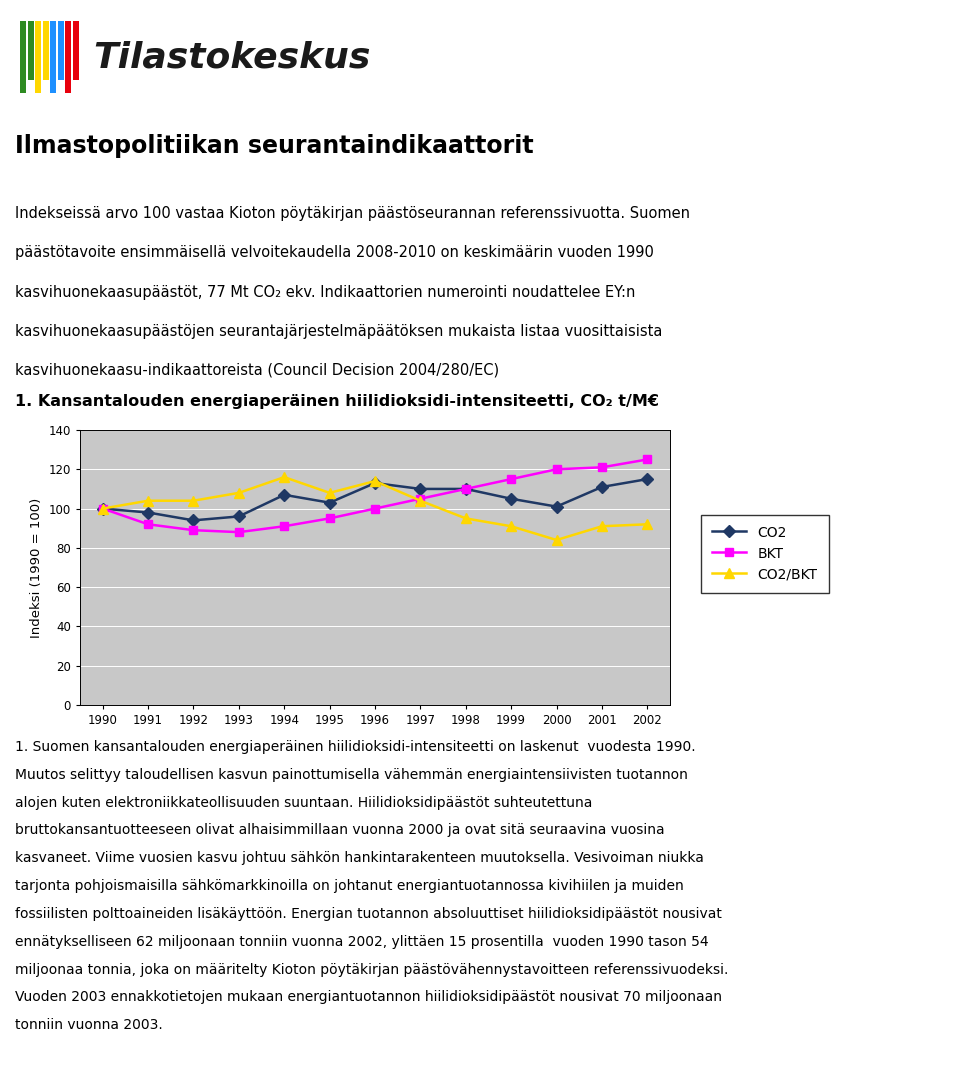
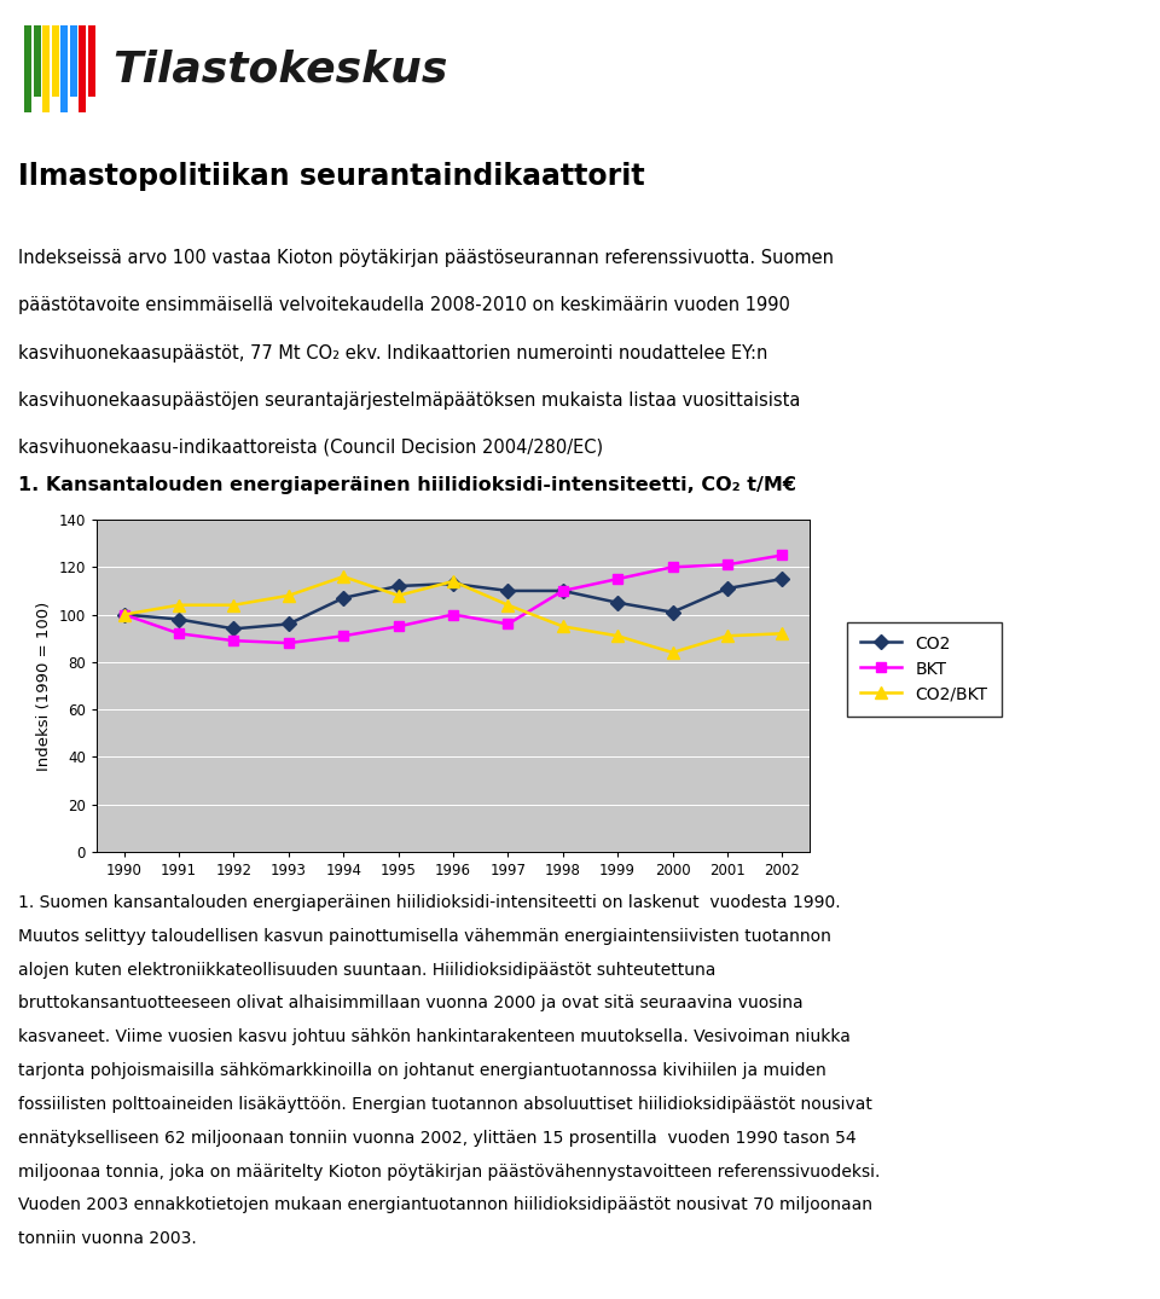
CO2/1995: 103 -> 112
BKT/1997: 105 -> 96
